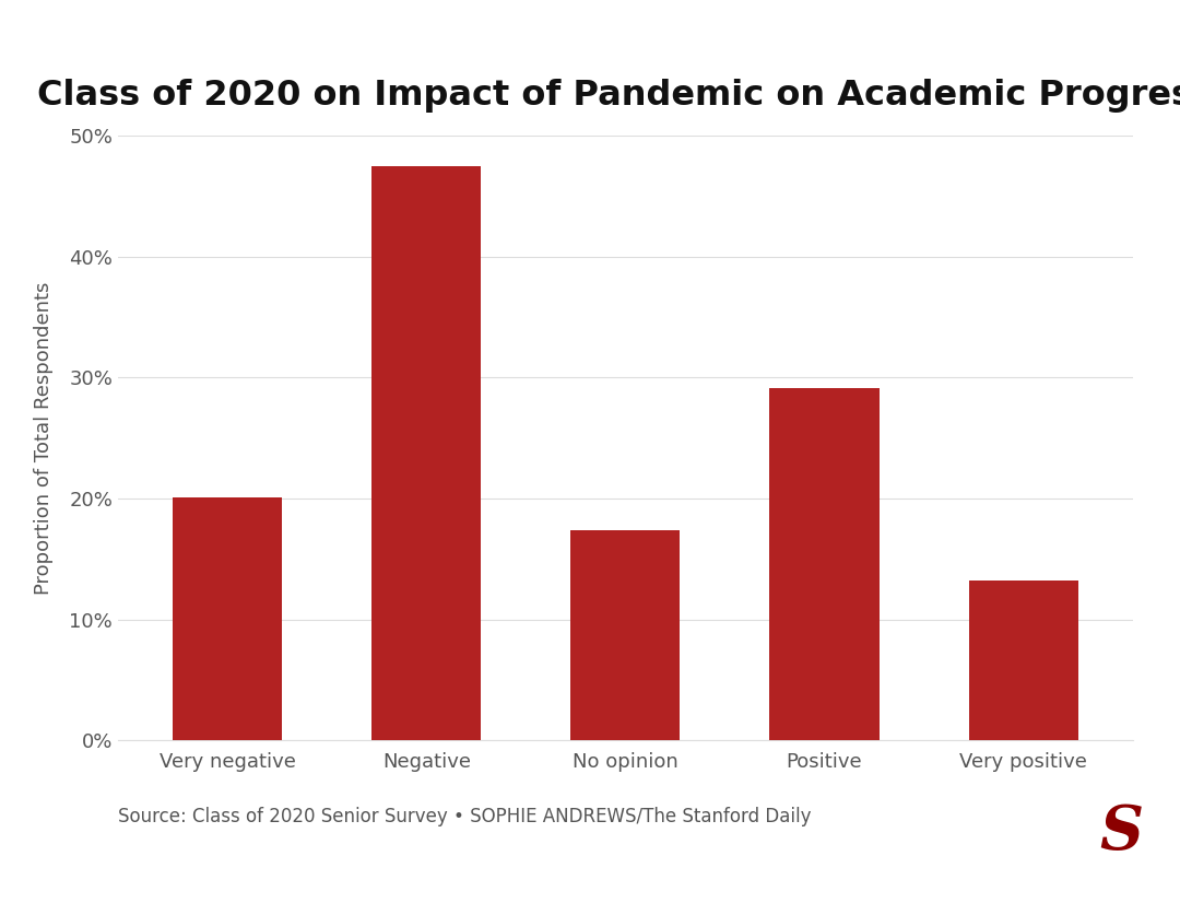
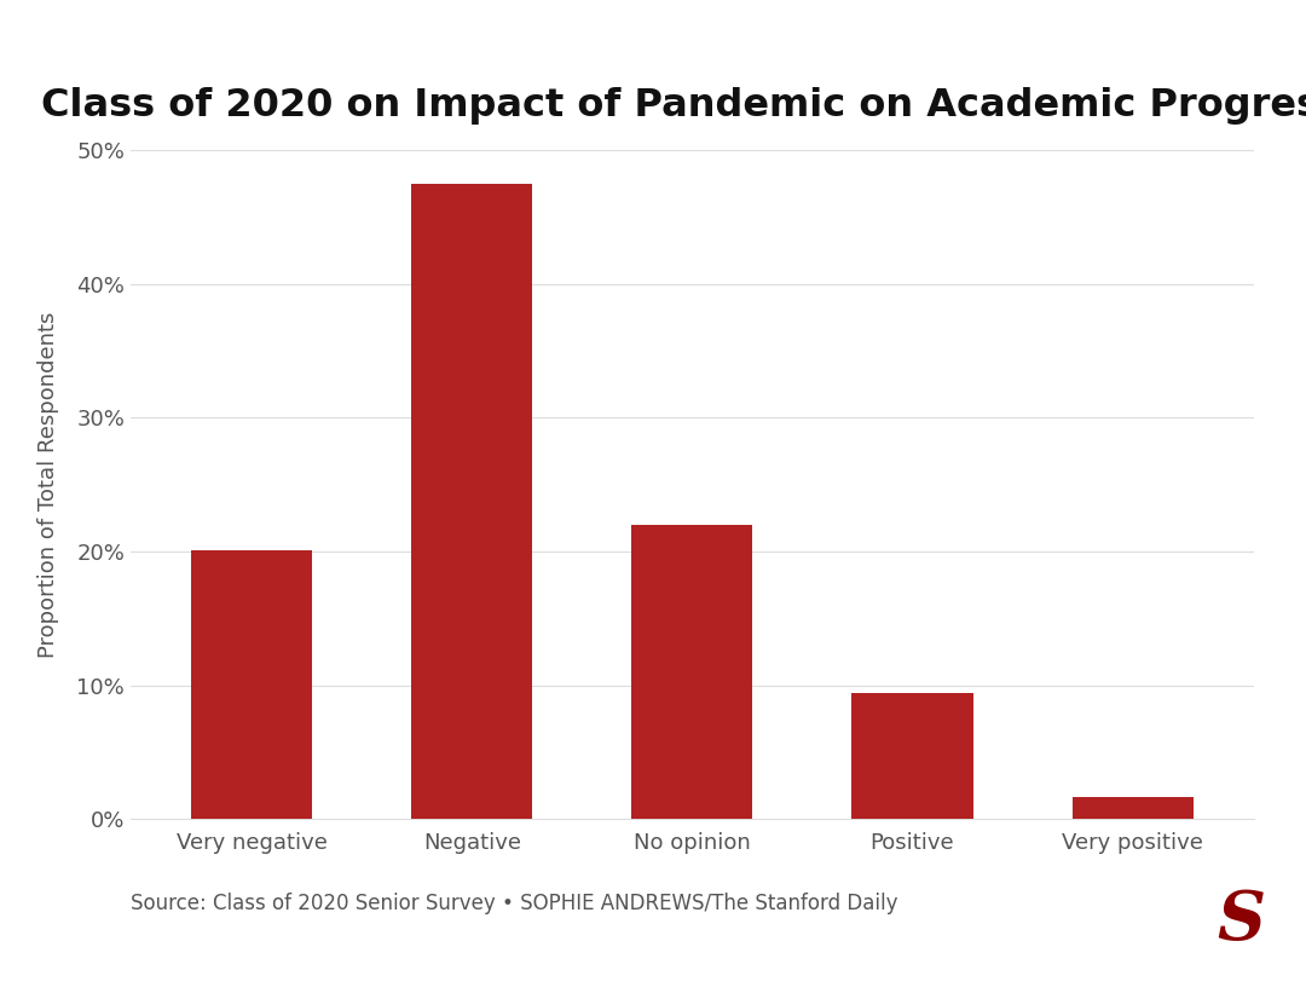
No opinion: 17.4% -> 22.0%
Positive: 29.1% -> 9.4%
Very positive: 13.2% -> 1.7%
